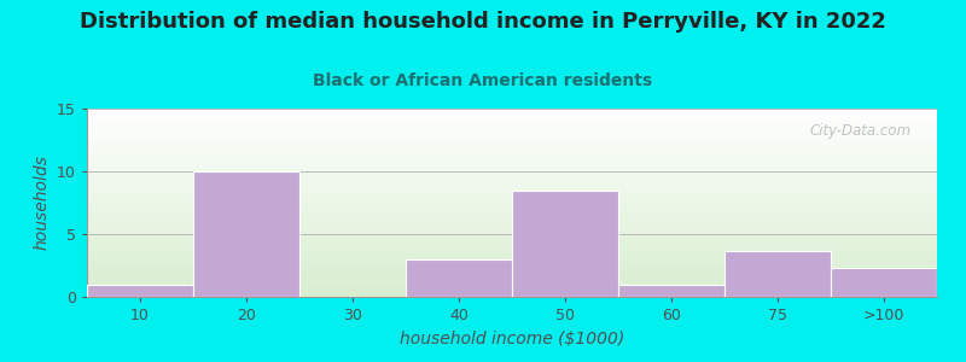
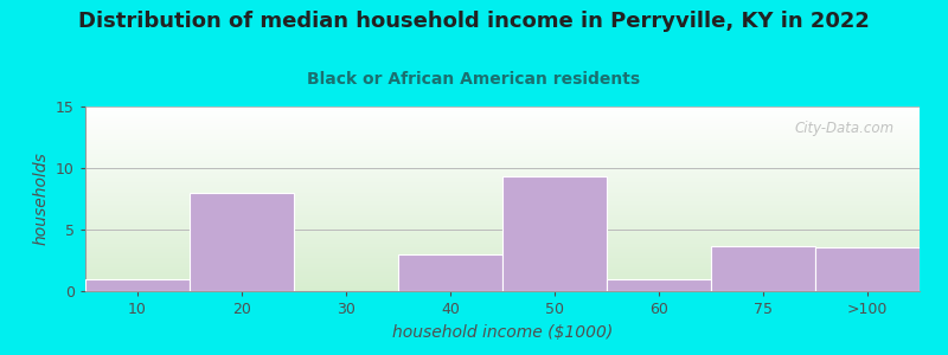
20: 10.0 -> 8.0
50: 8.5 -> 9.3
>100: 2.3 -> 3.6
